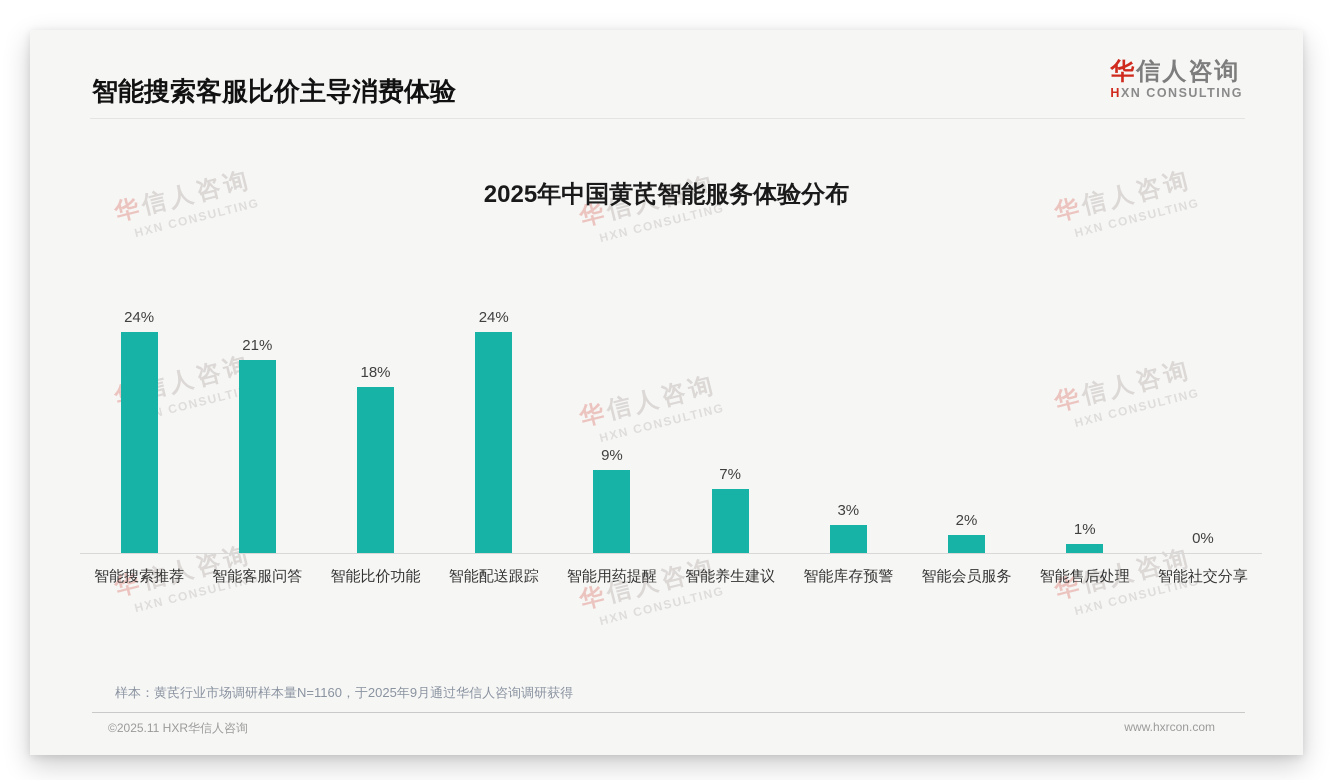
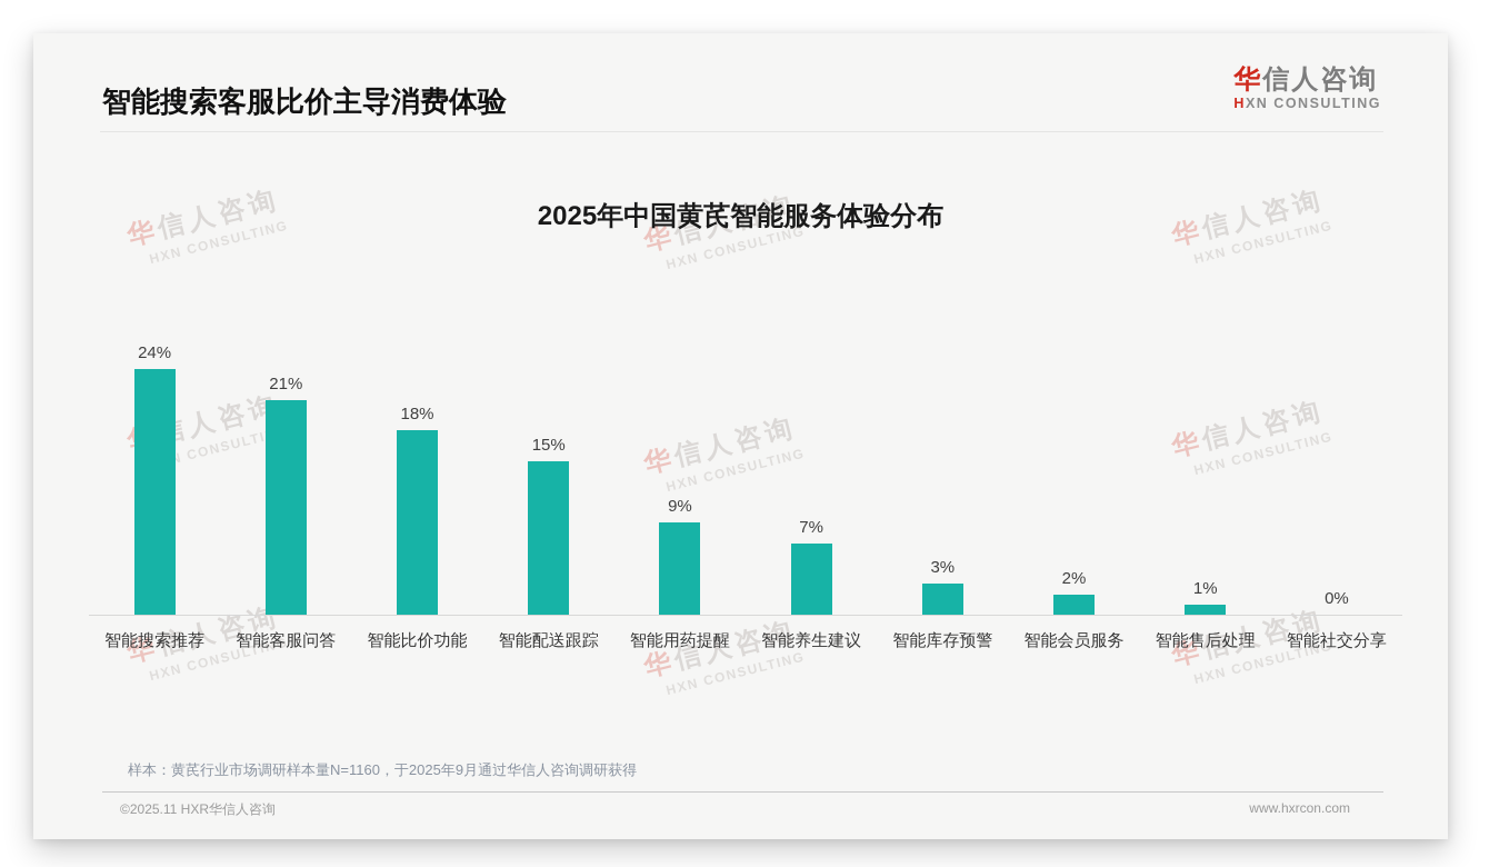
智能配送跟踪: 24% -> 15%
